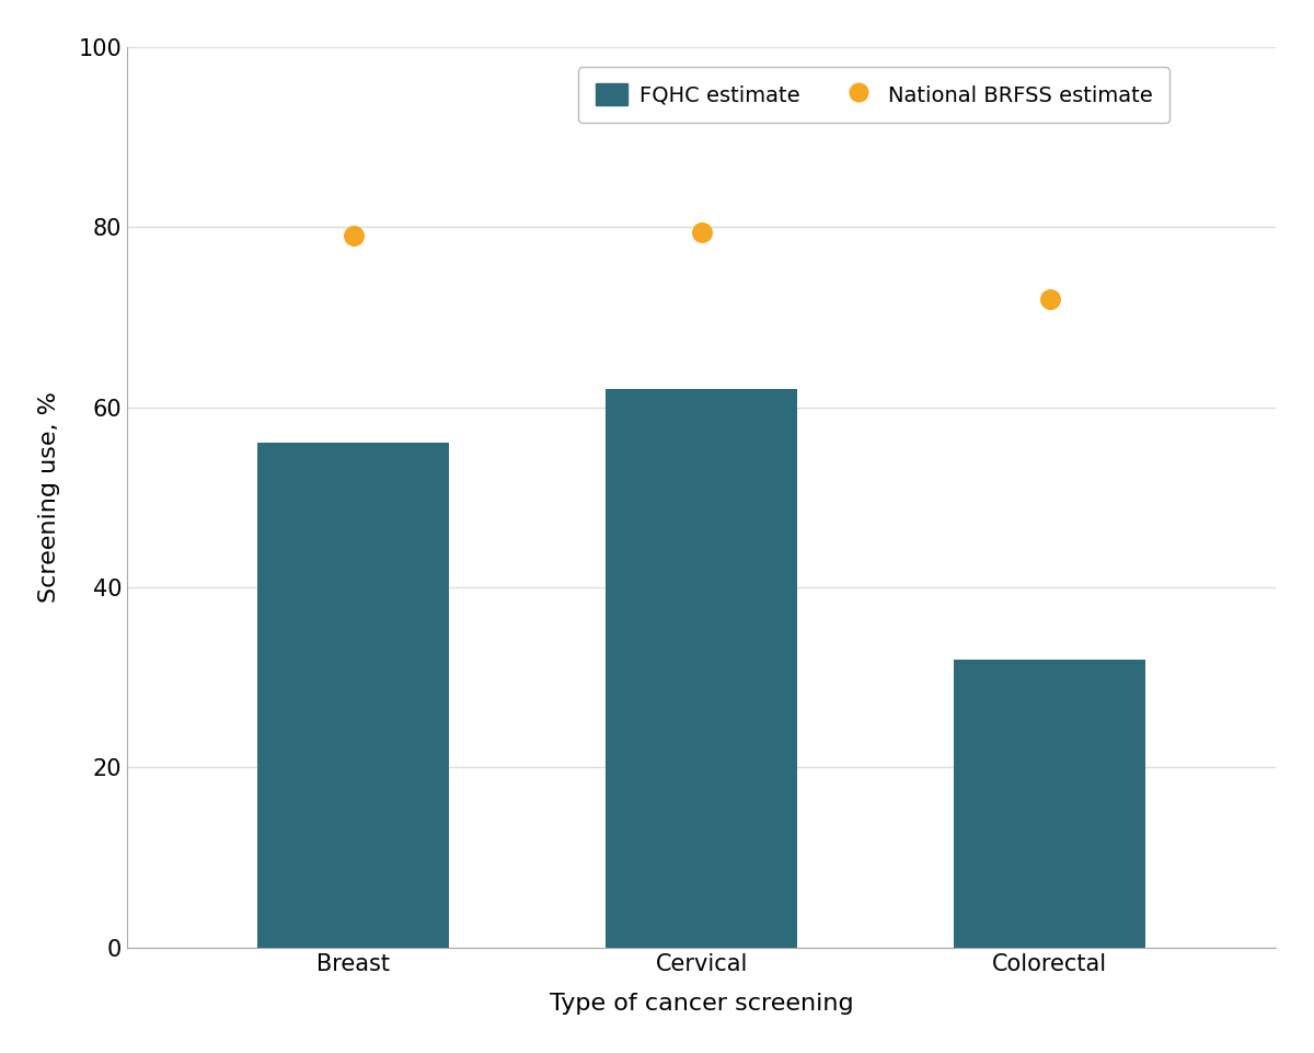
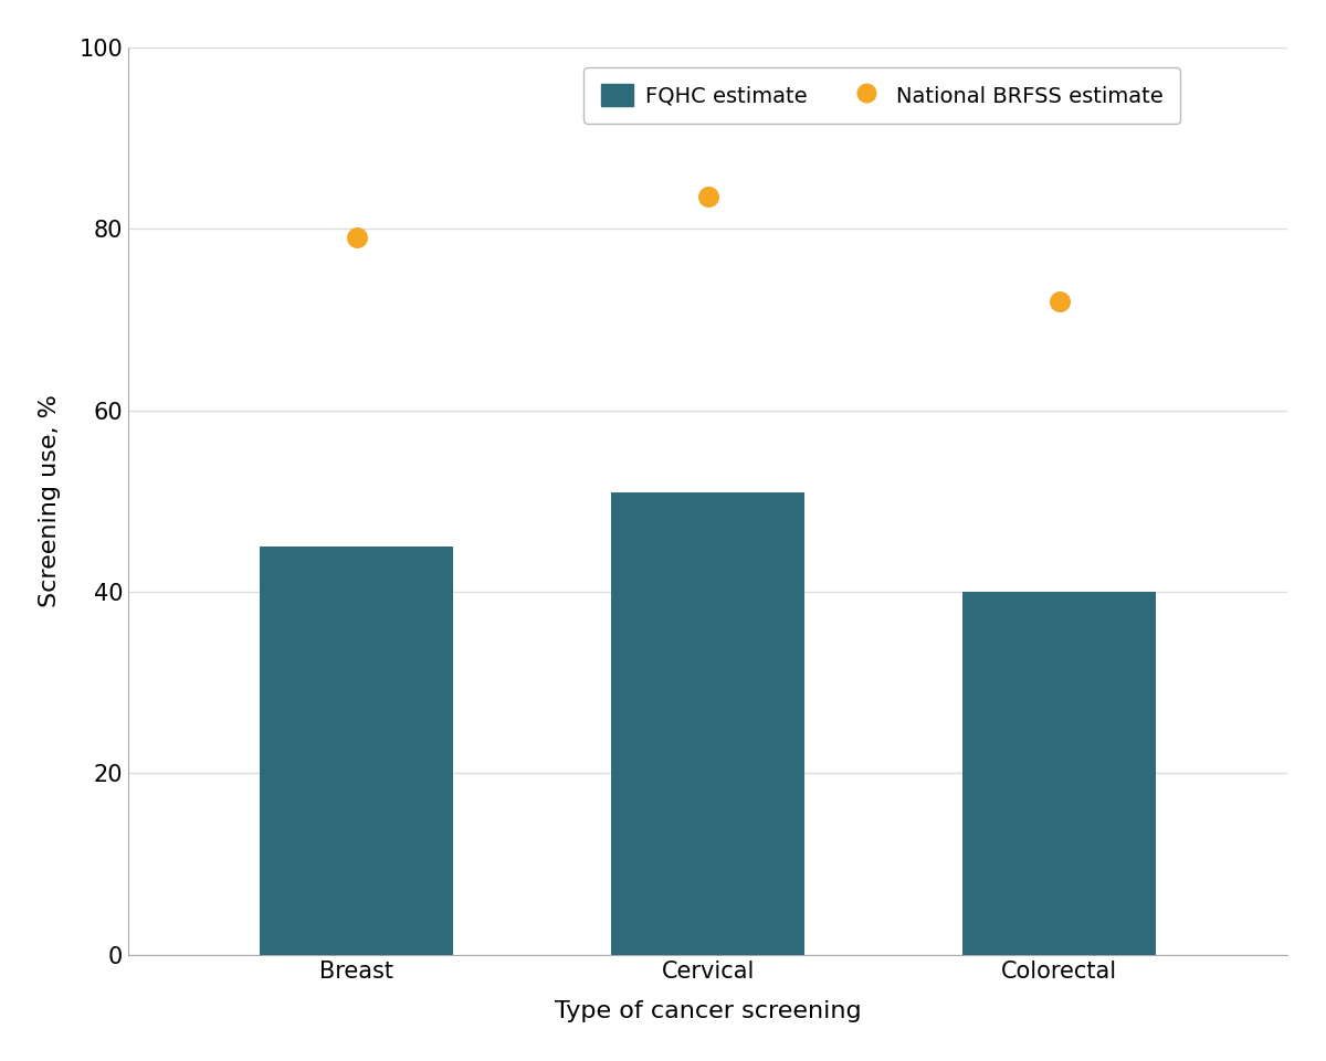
FQHC estimate/Breast: 56 -> 45
FQHC estimate/Cervical: 62 -> 51
National BRFSS estimate/Cervical: 79.4 -> 83.5
FQHC estimate/Colorectal: 32 -> 40
